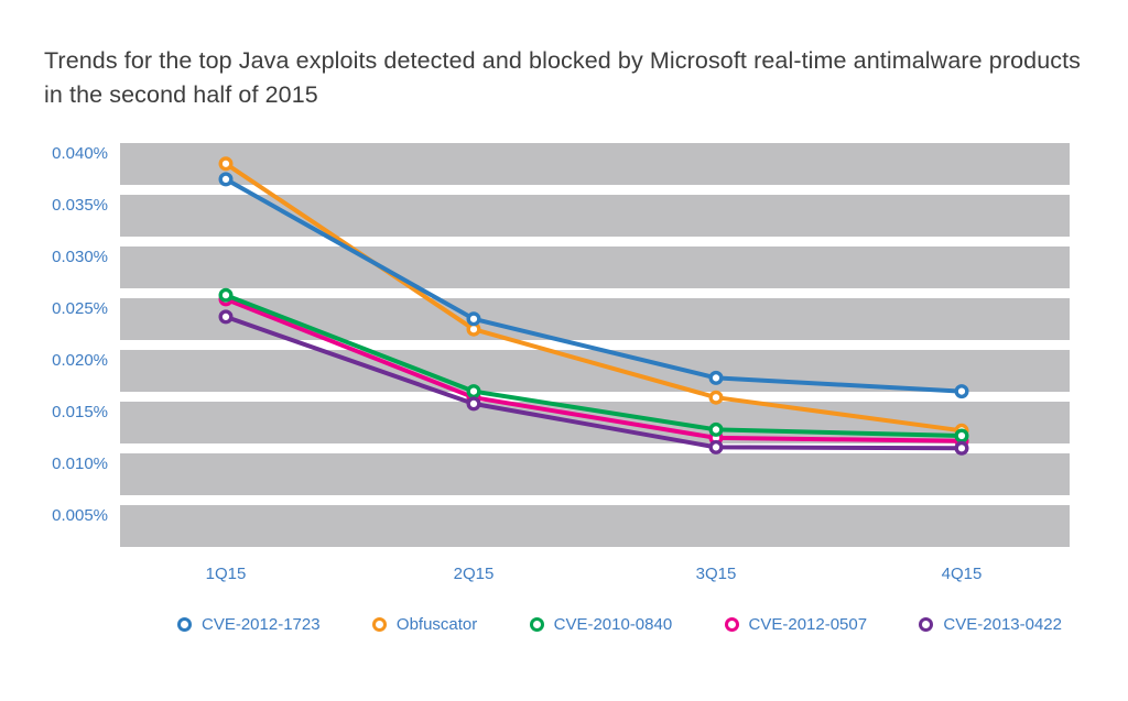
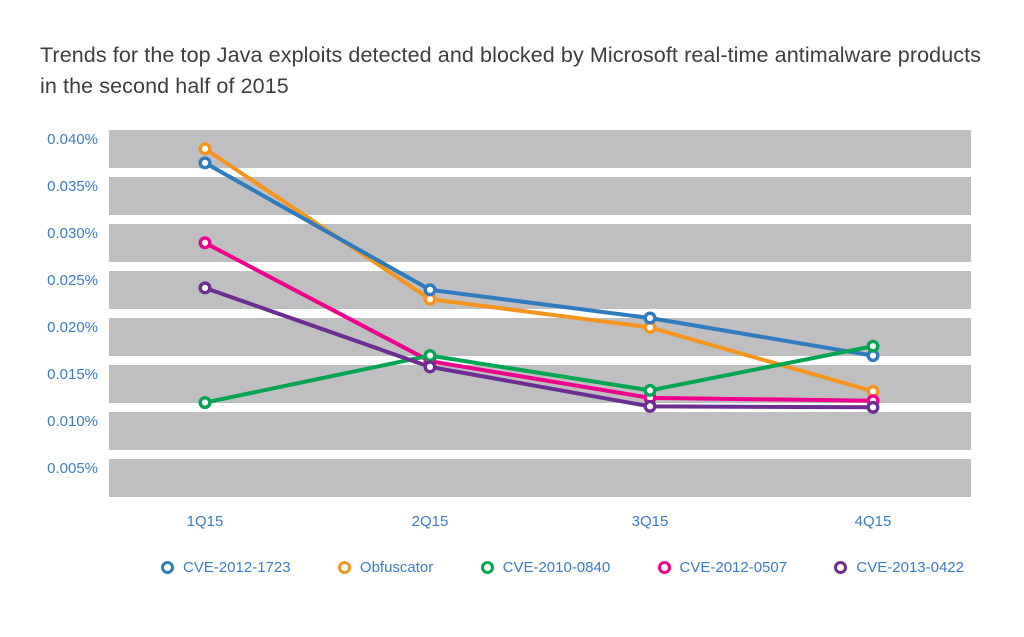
CVE-2010-0840/1Q15: 0.025% -> 0.011%
CVE-2012-0507/1Q15: 0.025% -> 0.028%
CVE-2012-1723/3Q15: 0.017% -> 0.020%
Obfuscator/3Q15: 0.015% -> 0.019%
CVE-2010-0840/4Q15: 0.012% -> 0.017%
